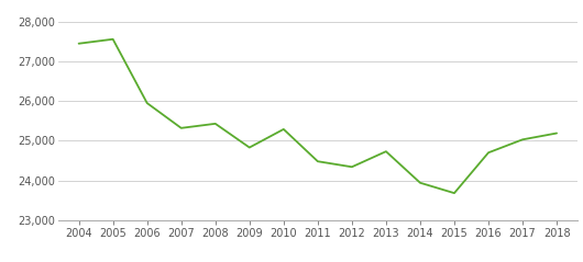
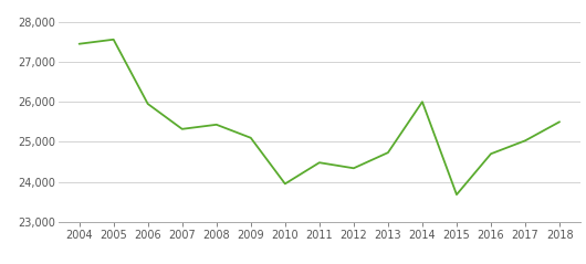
2009: 24,830 -> 25,100
2010: 25,290 -> 23,950
2014: 23,940 -> 26,000
2018: 25,190 -> 25,500
